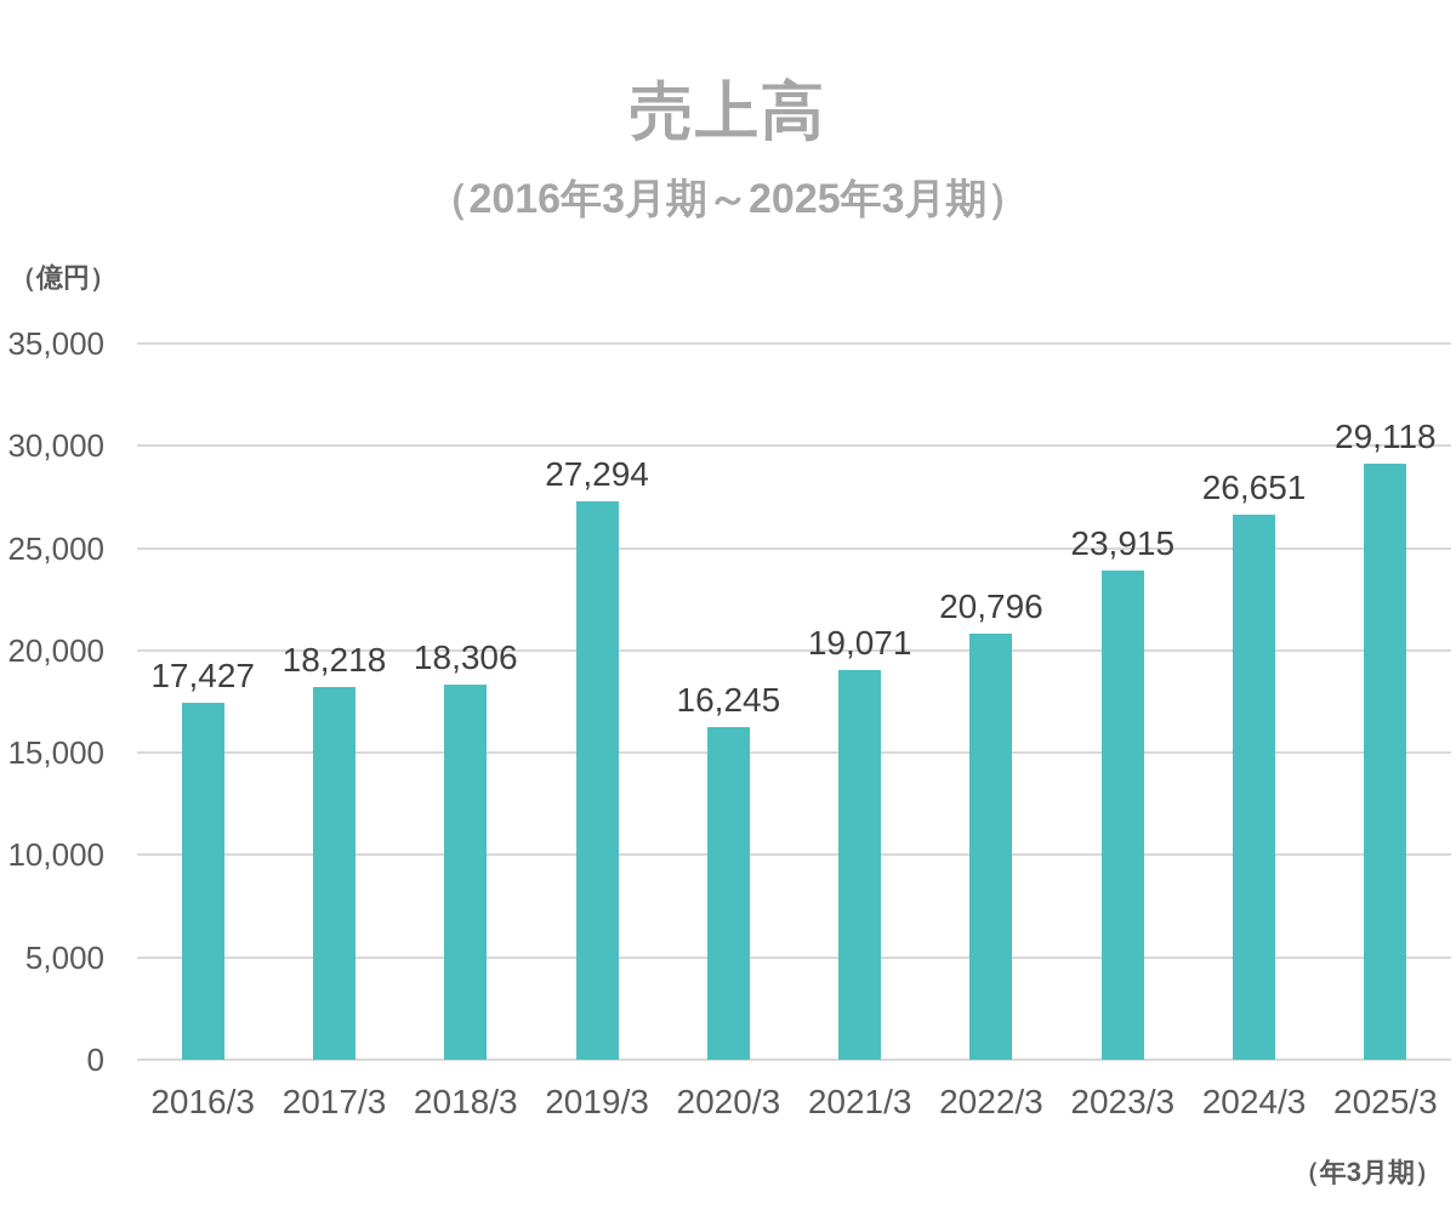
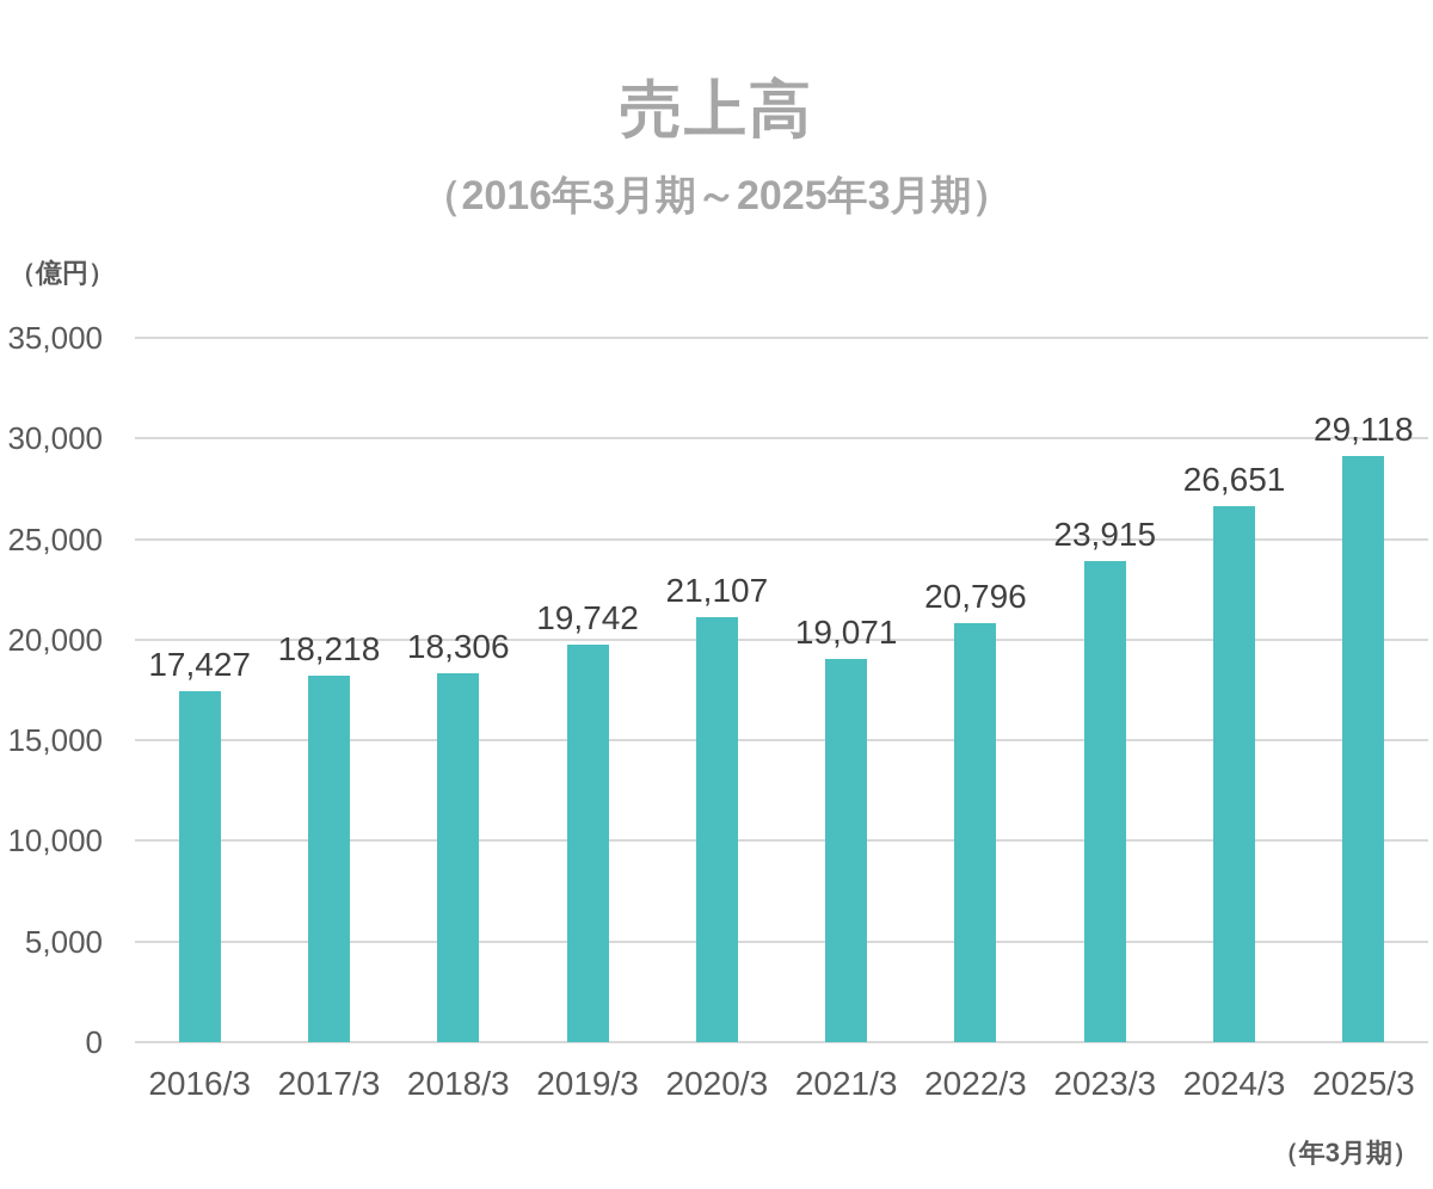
2019/3: 27,294 -> 19,742
2020/3: 16,245 -> 21,107
